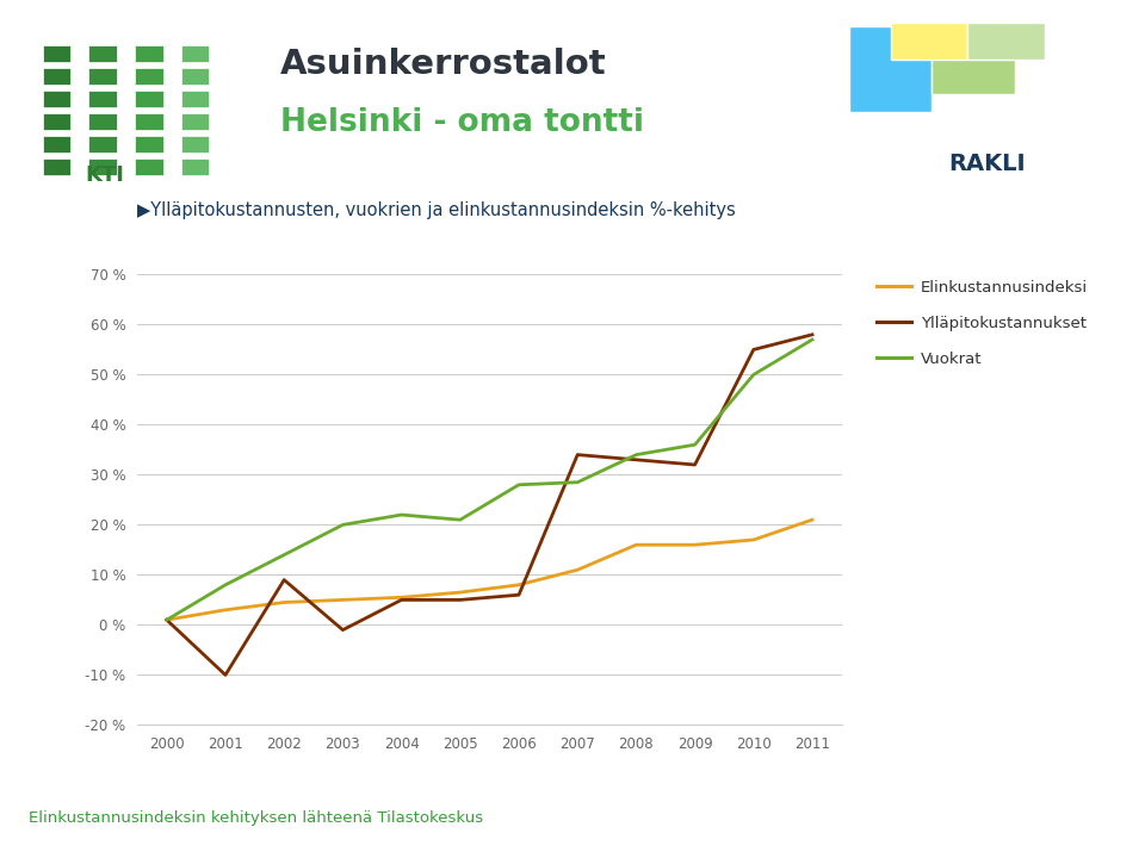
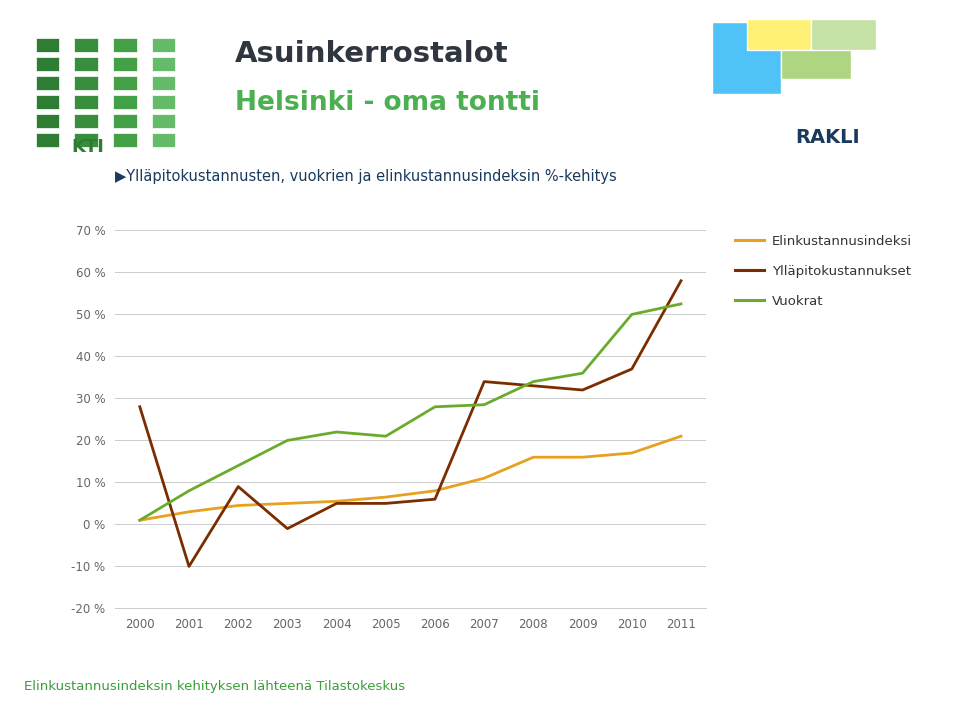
Ylläpitokustannukset/2000: 1 % -> 28 %
Ylläpitokustannukset/2010: 55 % -> 37 %
Vuokrat/2011: 57.0 % -> 52.5 %
